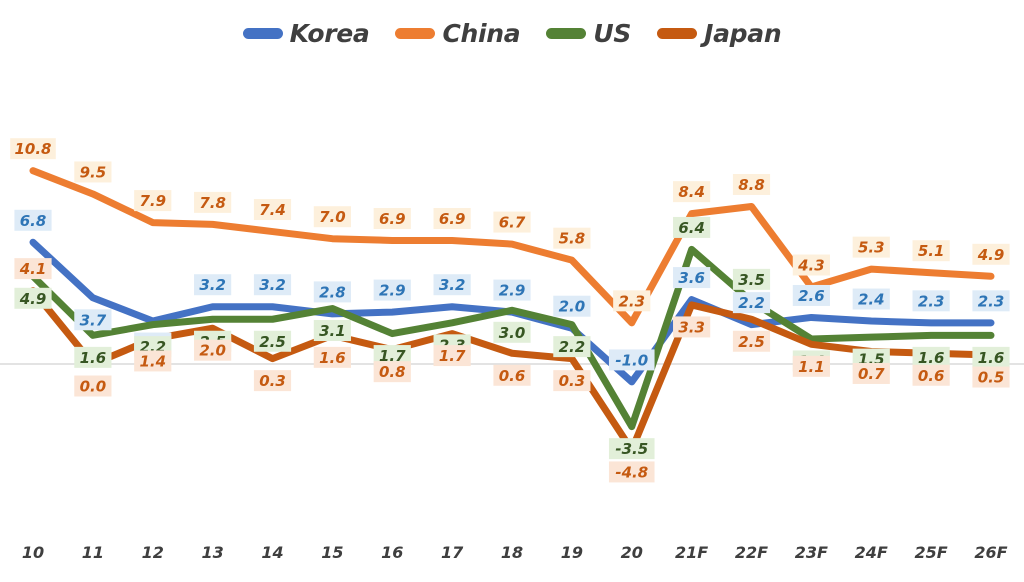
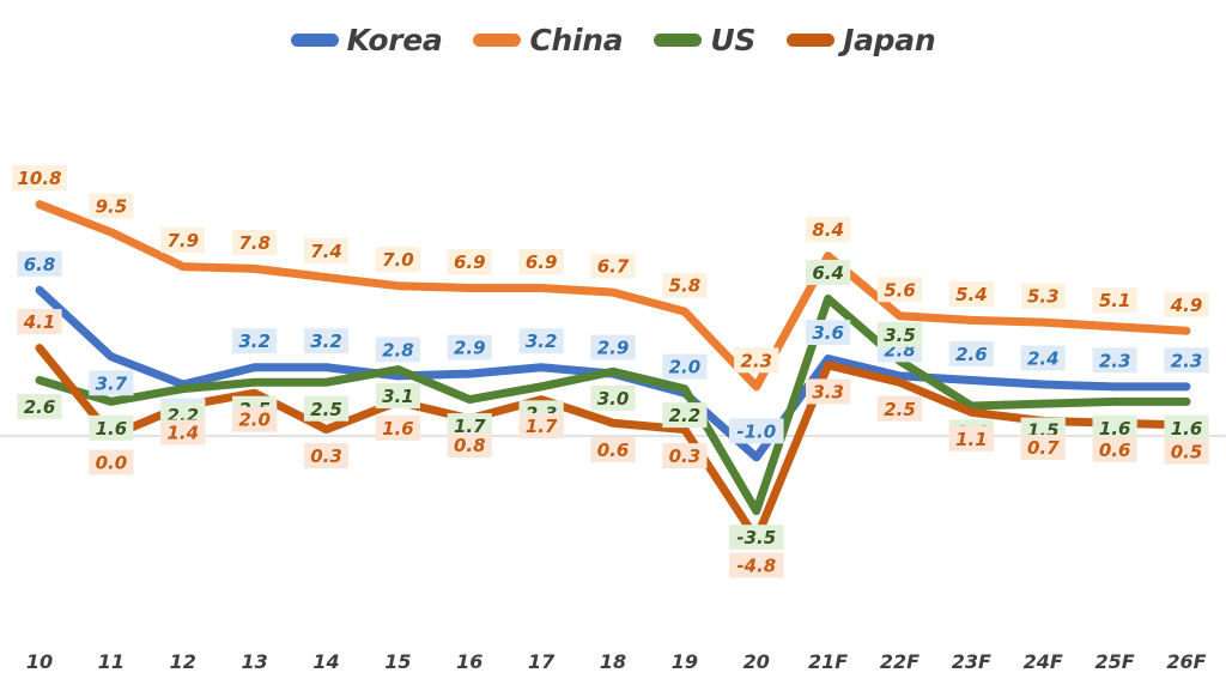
US/10: 4.9 -> 2.6
Korea/22F: 2.2 -> 2.8
China/22F: 8.8 -> 5.6
China/23F: 4.3 -> 5.4
